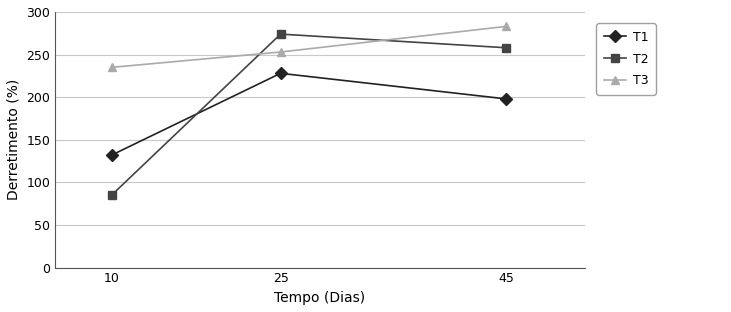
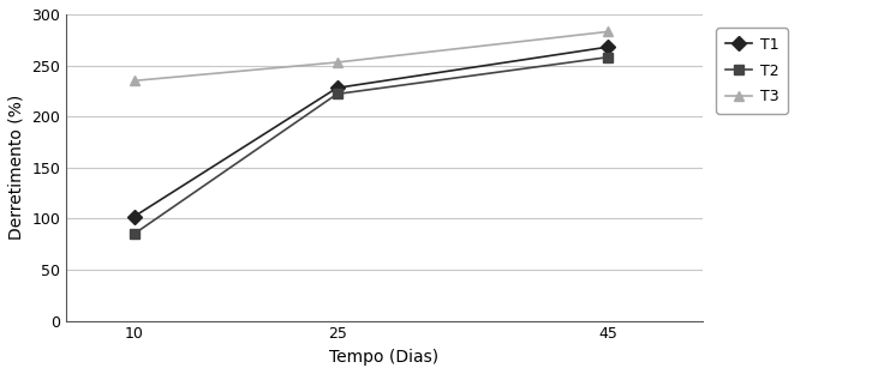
T1/10: 132 -> 102
T2/25: 274 -> 222
T1/45: 198 -> 268
